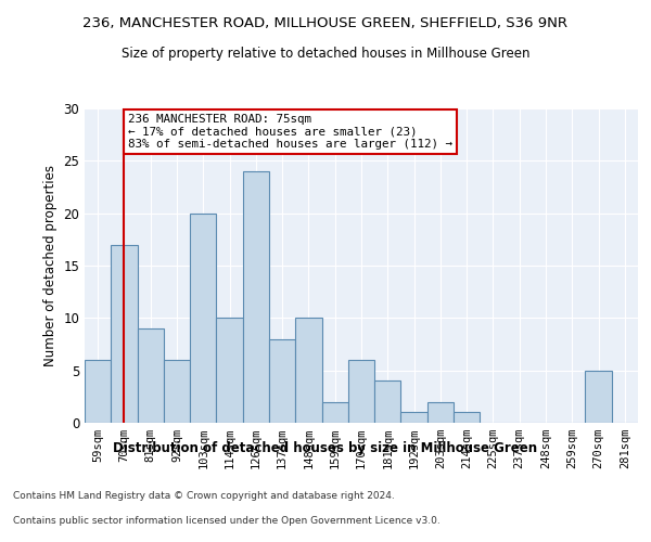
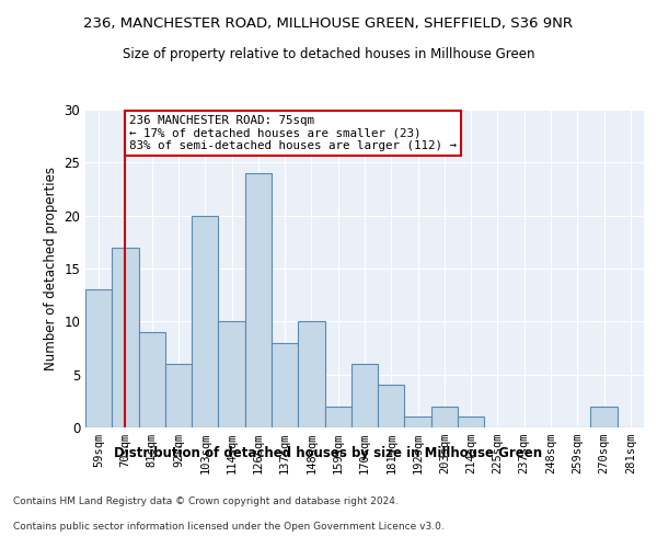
59sqm: 6 -> 13
270sqm: 5 -> 2
